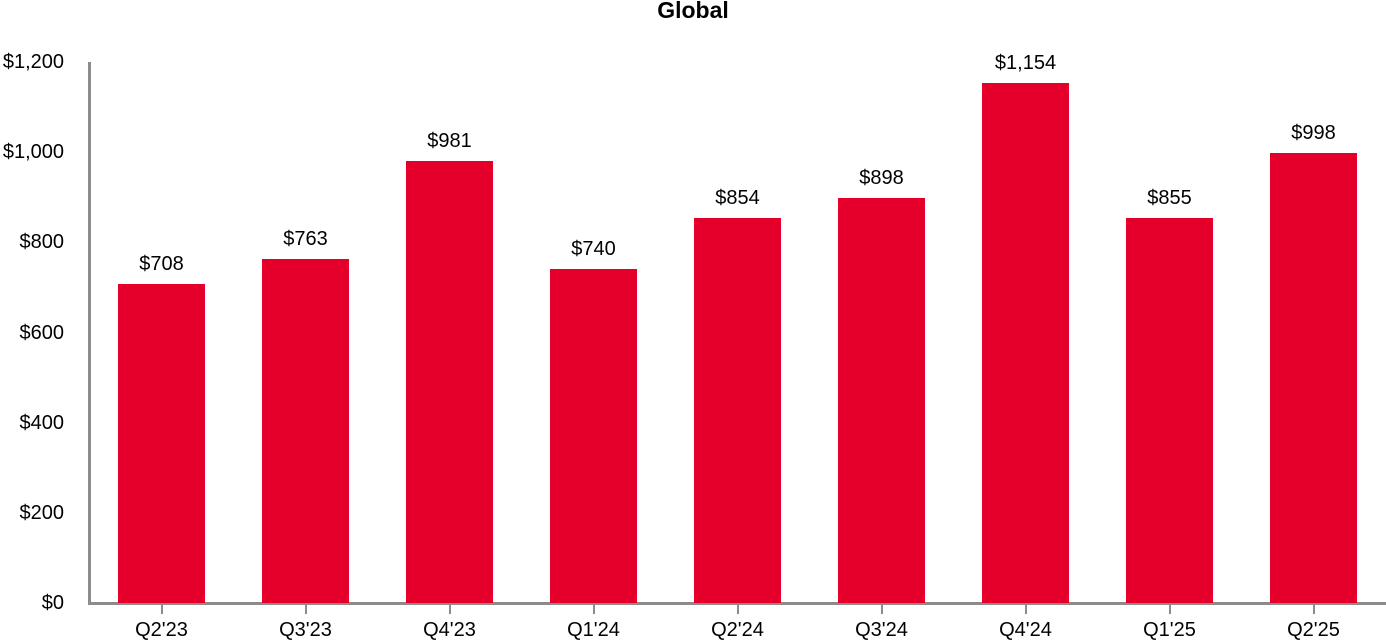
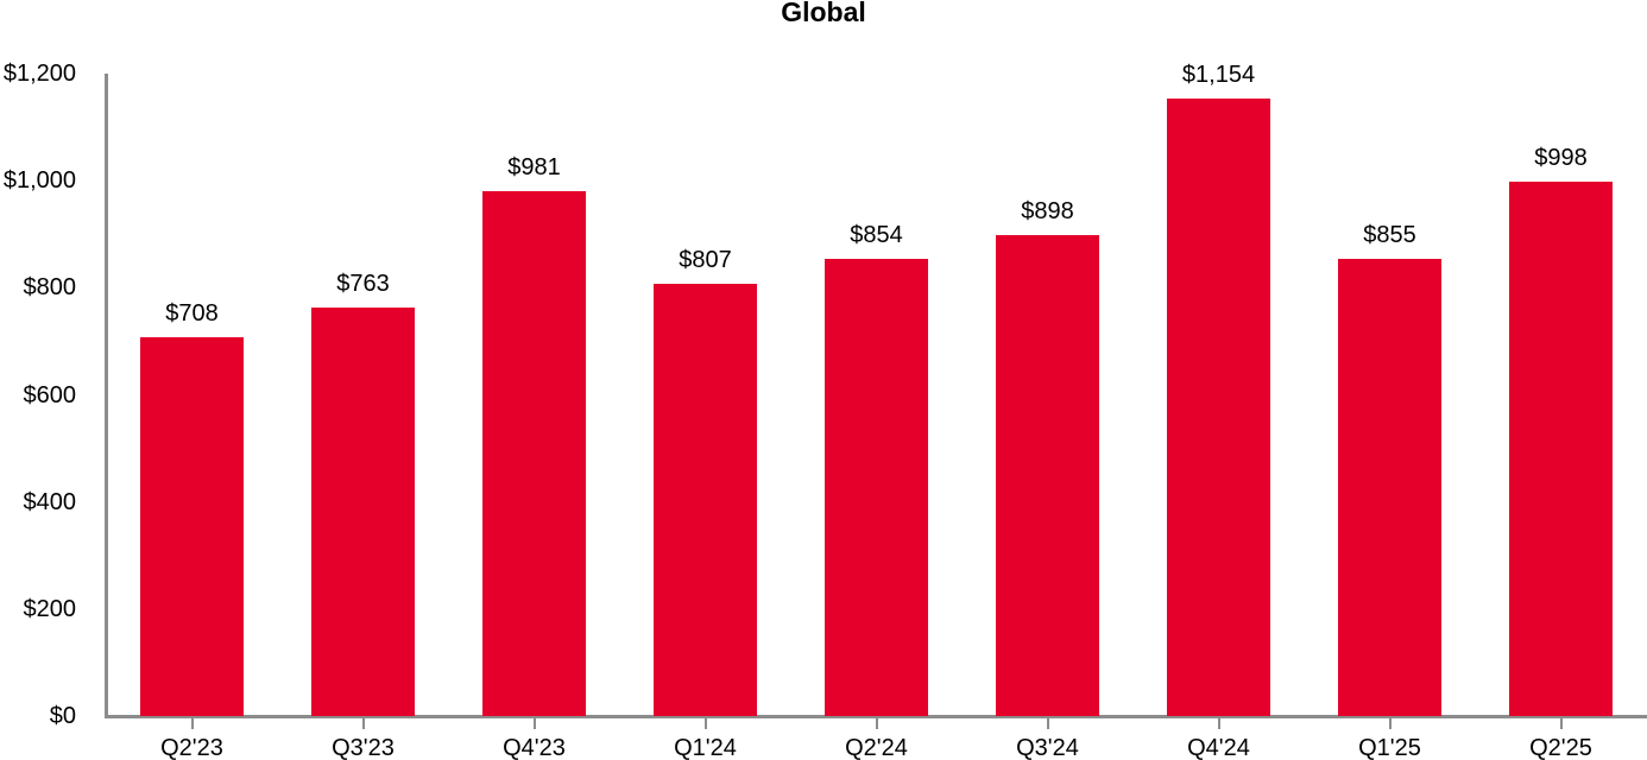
Q1'24: $740 -> $807
